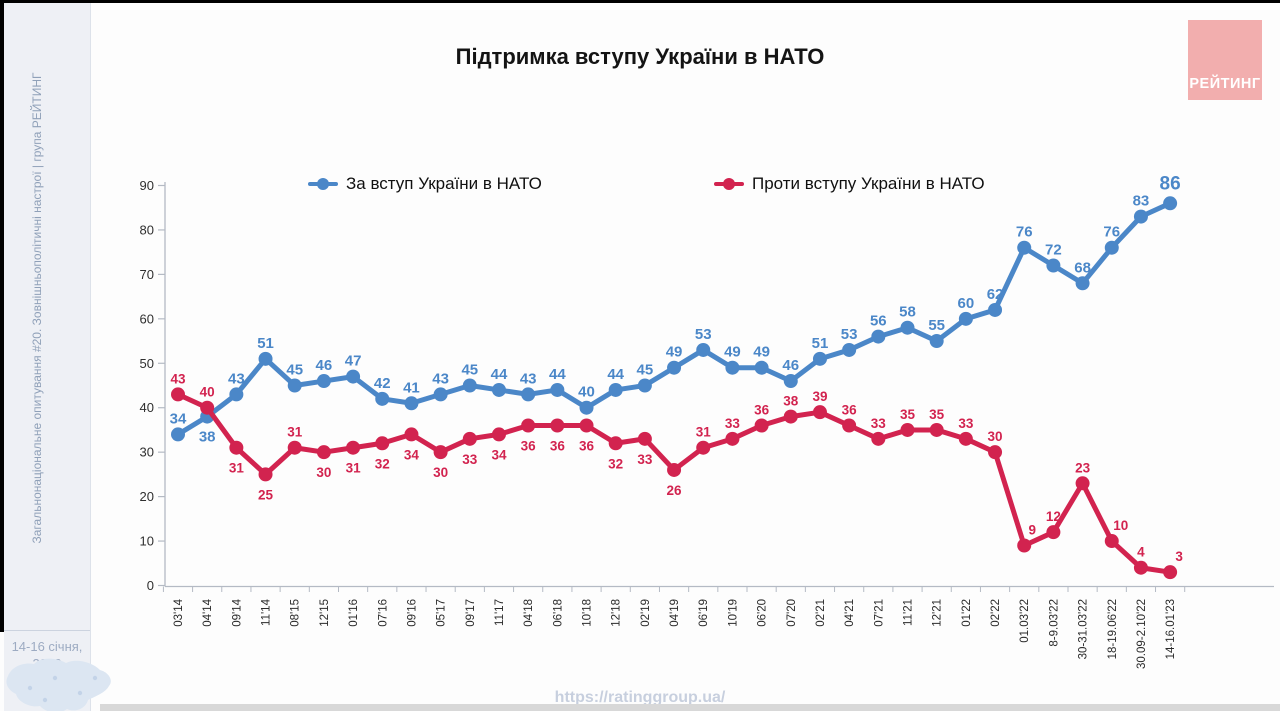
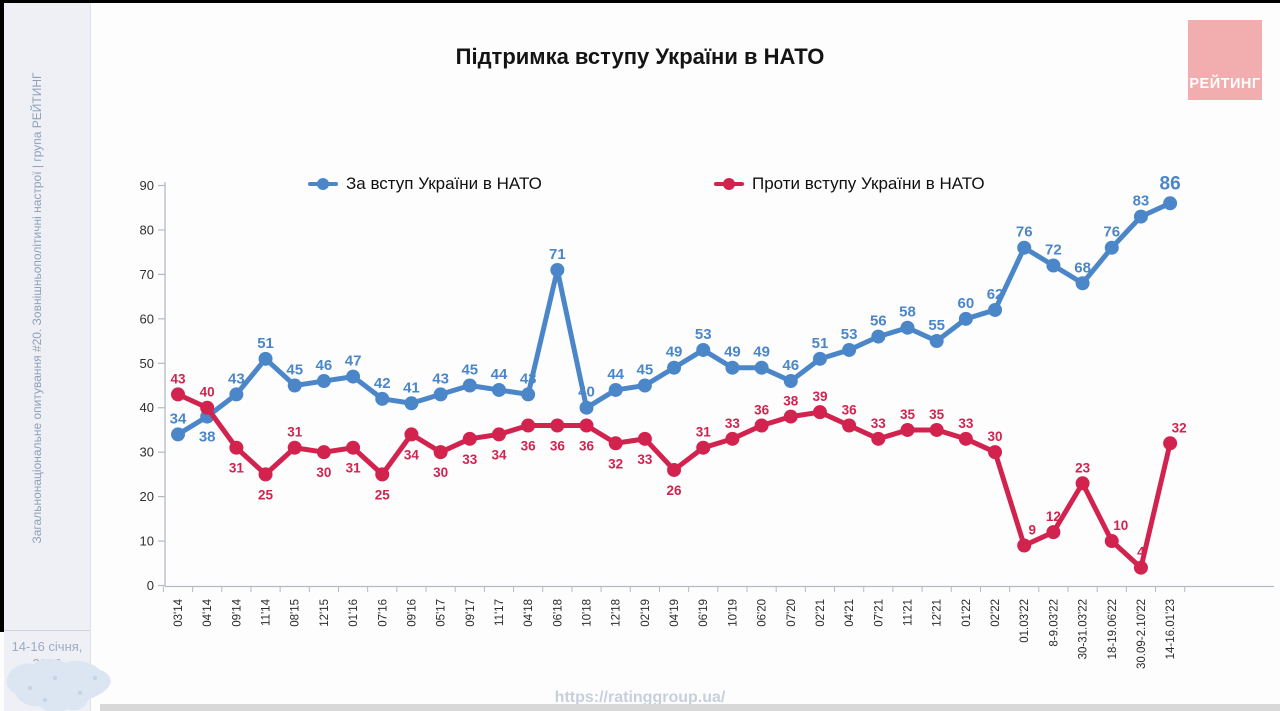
Проти вступу України в НАТО/07'16: 32 -> 25
За вступ України в НАТО/06'18: 44 -> 71
Проти вступу України в НАТО/14-16.01'23: 3 -> 32
